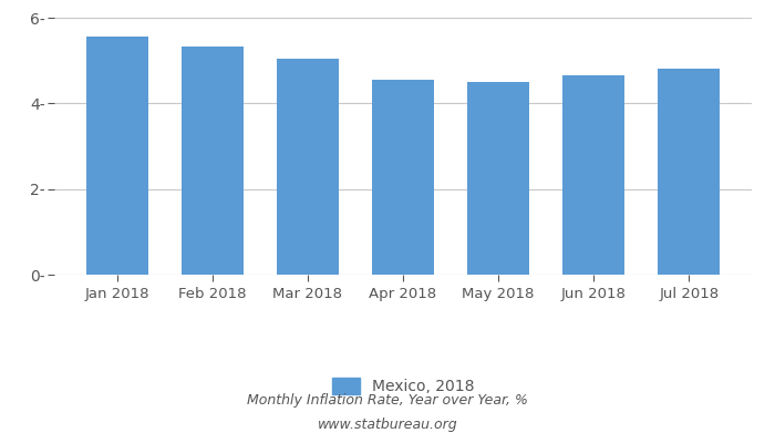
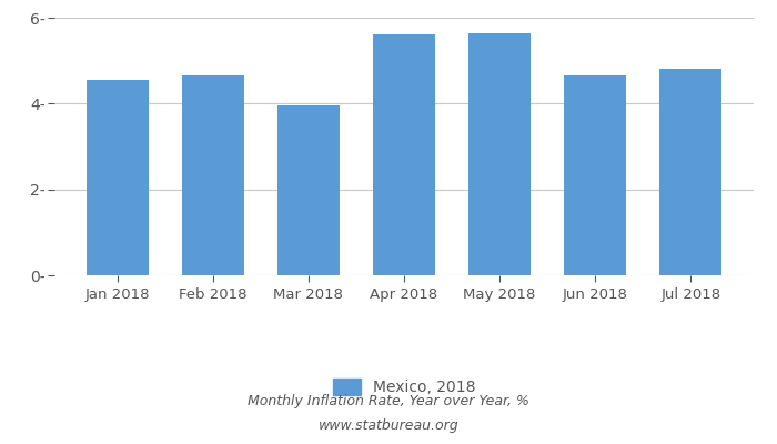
Jan 2018: 5.55- -> 4.55-
Feb 2018: 5.34- -> 4.65-
Mar 2018: 5.04- -> 3.95-
Apr 2018: 4.55- -> 5.60-
May 2018: 4.51- -> 5.65-
